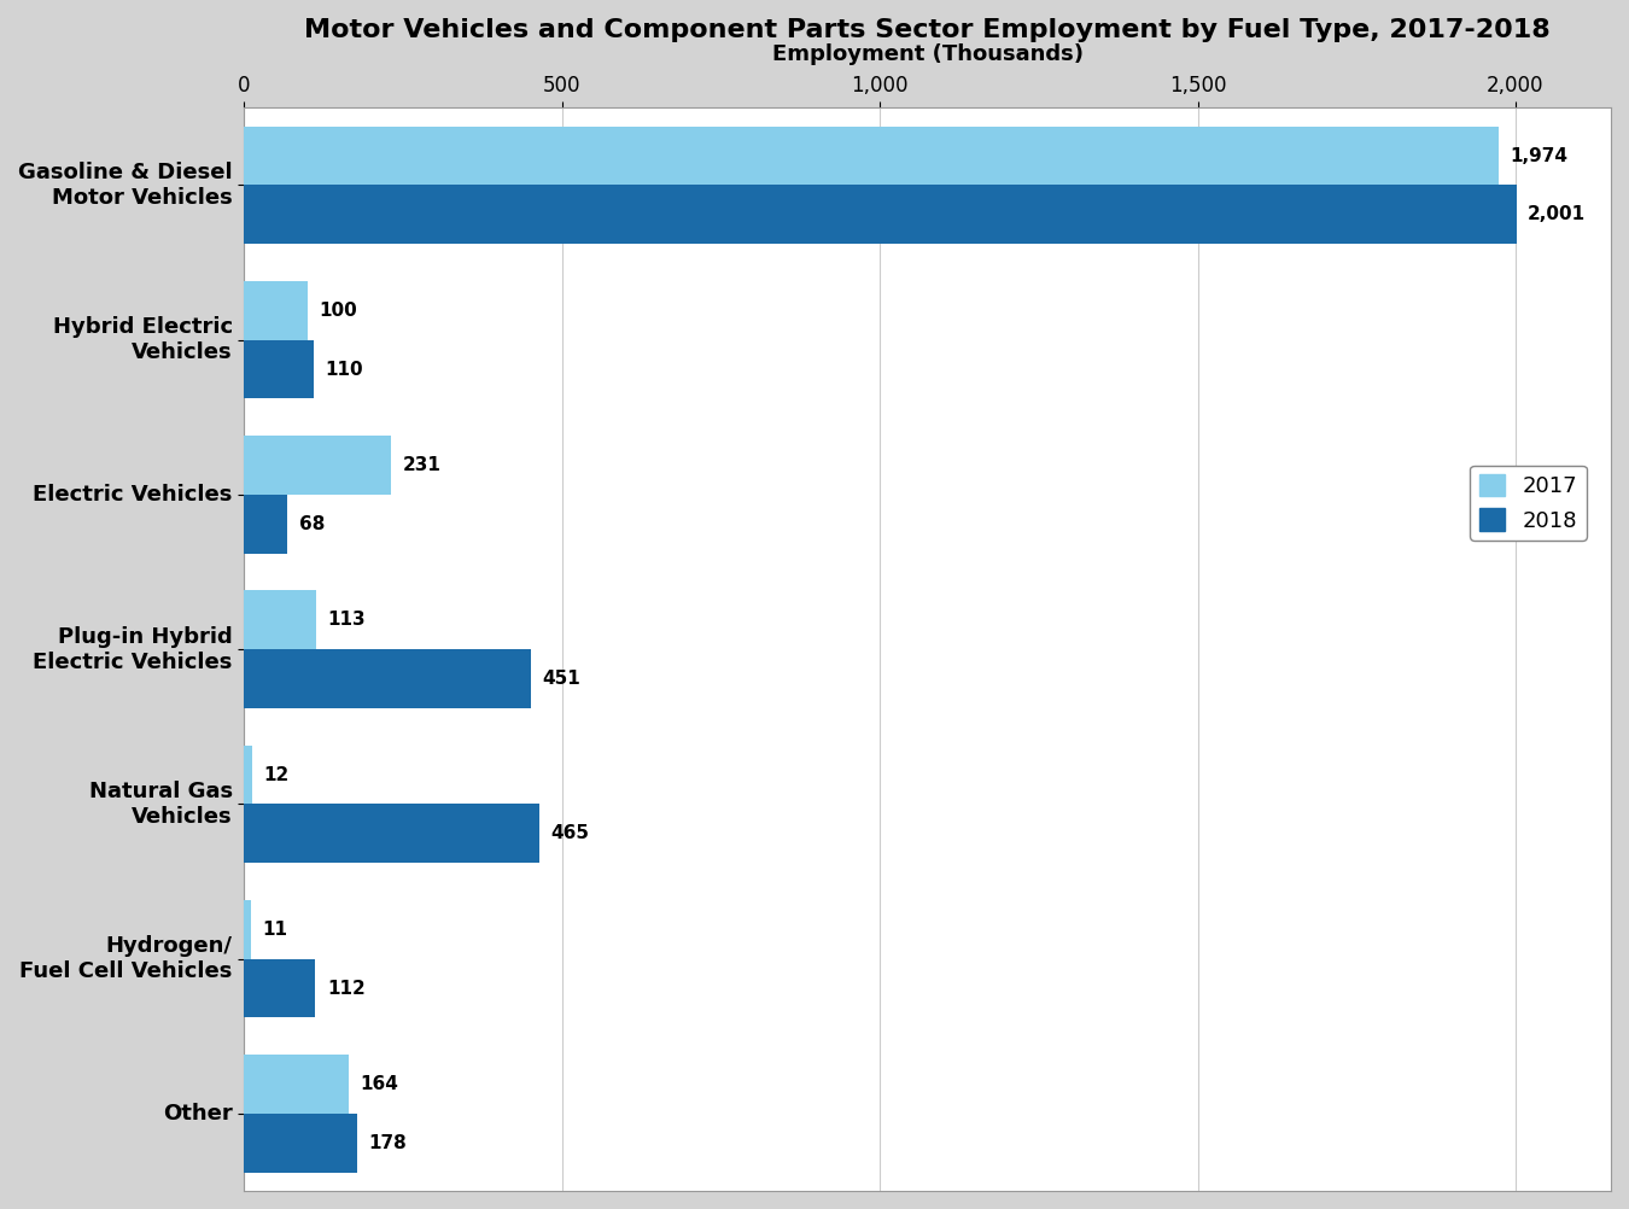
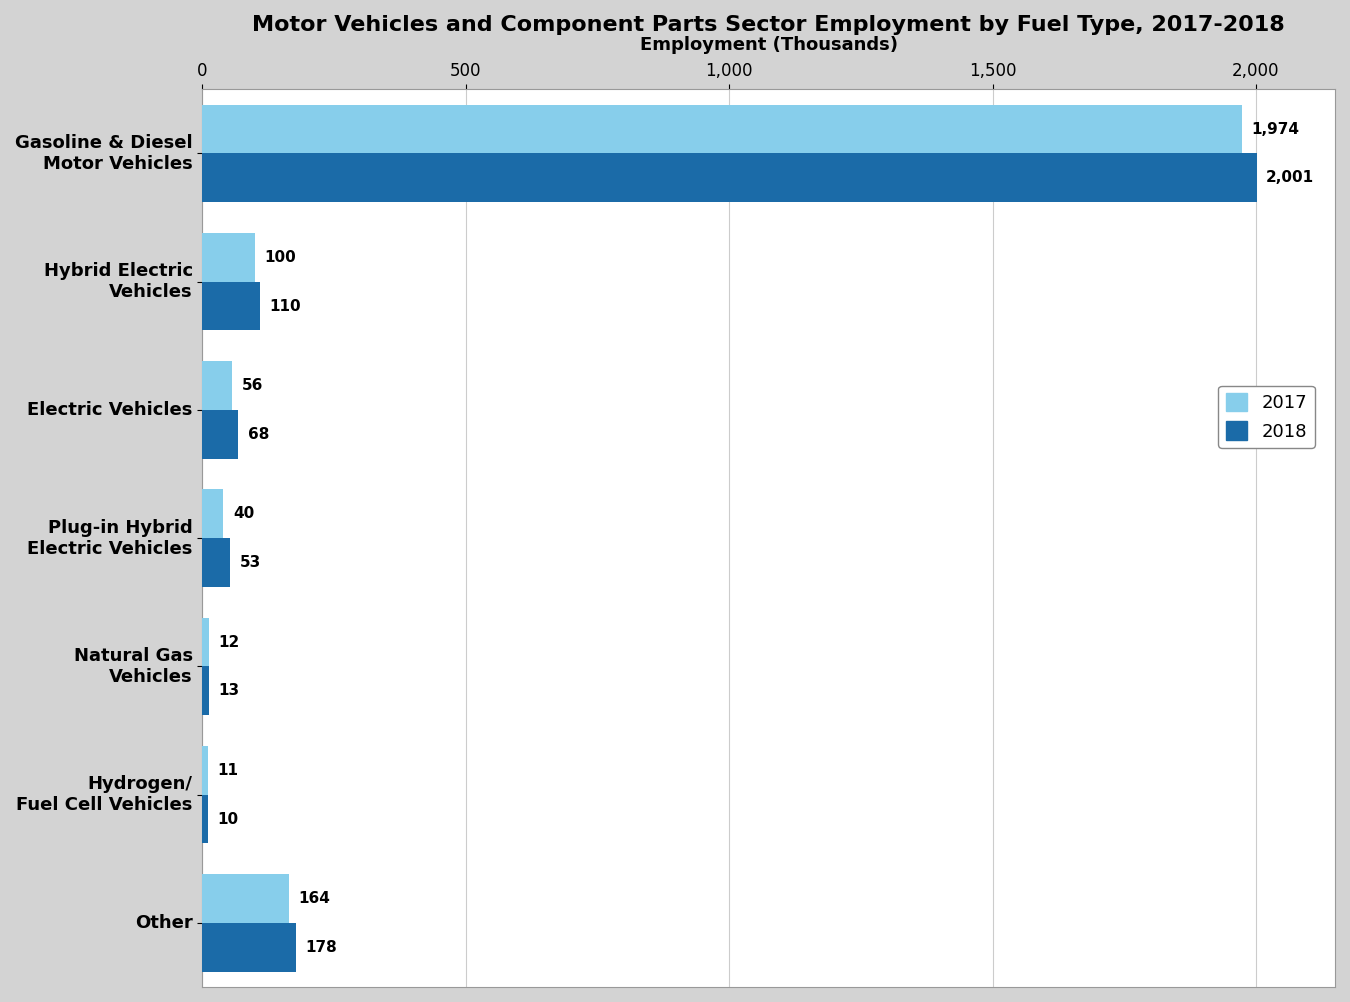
2017/Electric Vehicles: 231 -> 56
2017/Plug-in Hybrid Electric Vehicles: 113 -> 40
2018/Plug-in Hybrid Electric Vehicles: 451 -> 53
2018/Natural Gas Vehicles: 465 -> 13
2018/Hydrogen/ Fuel Cell Vehicles: 112 -> 10
